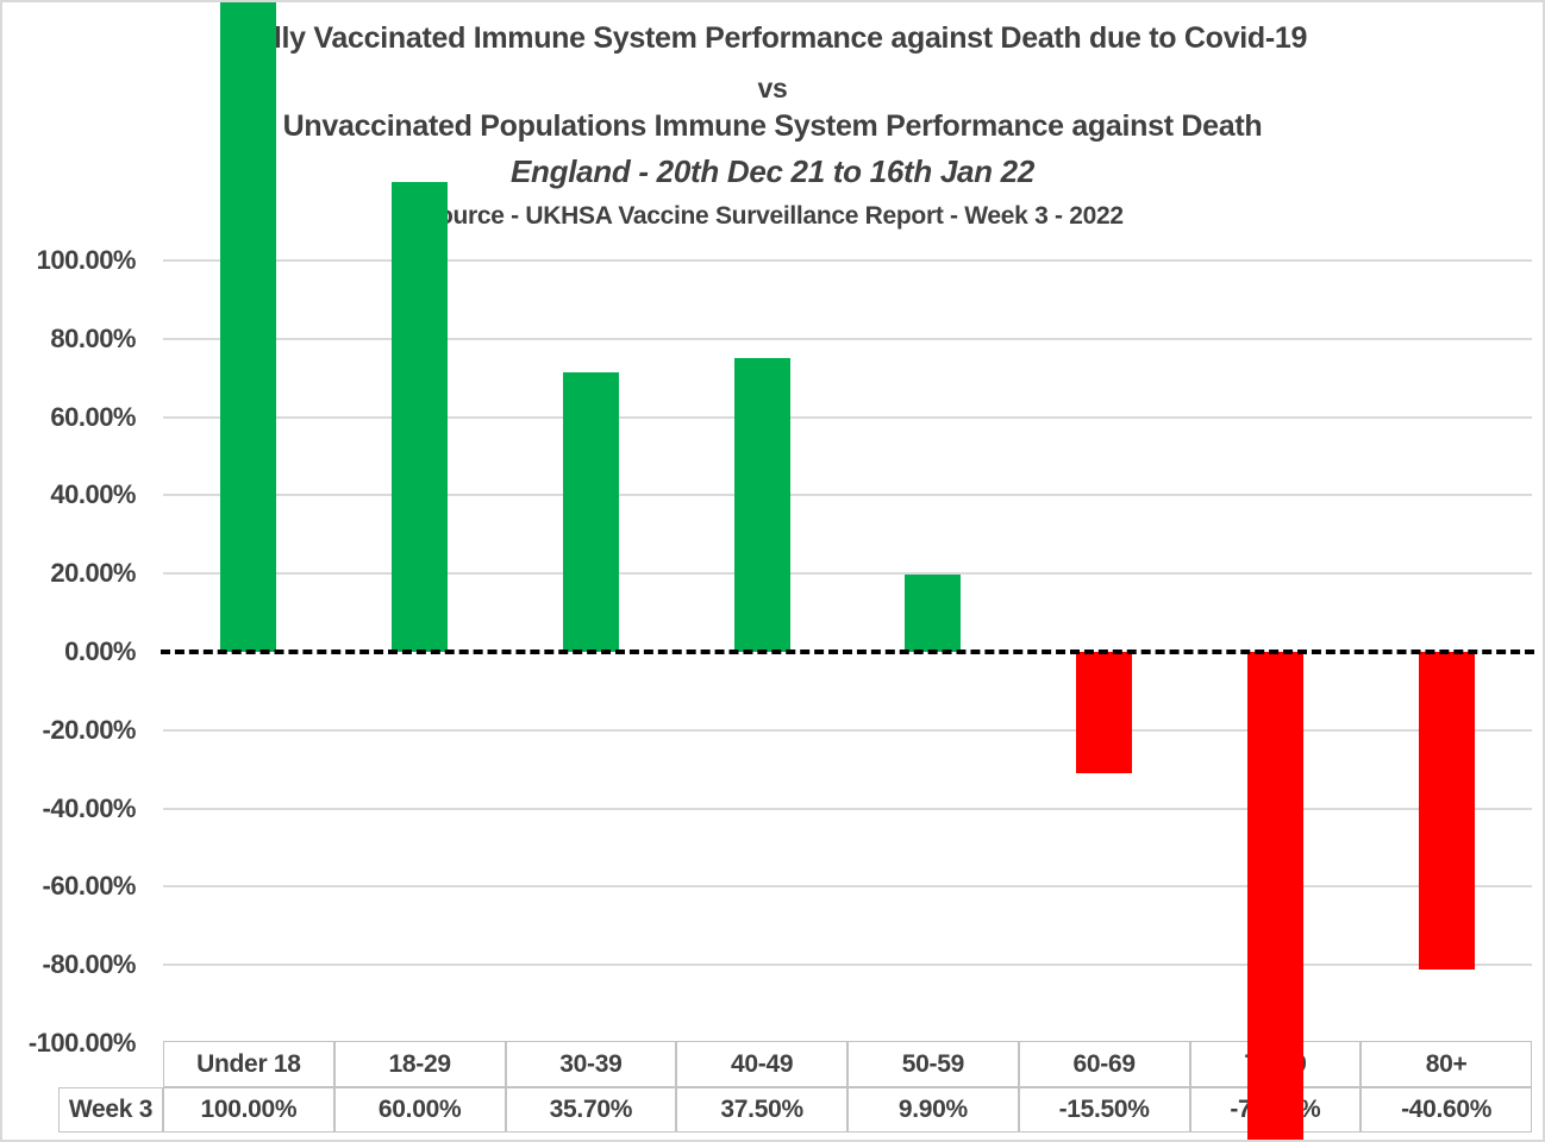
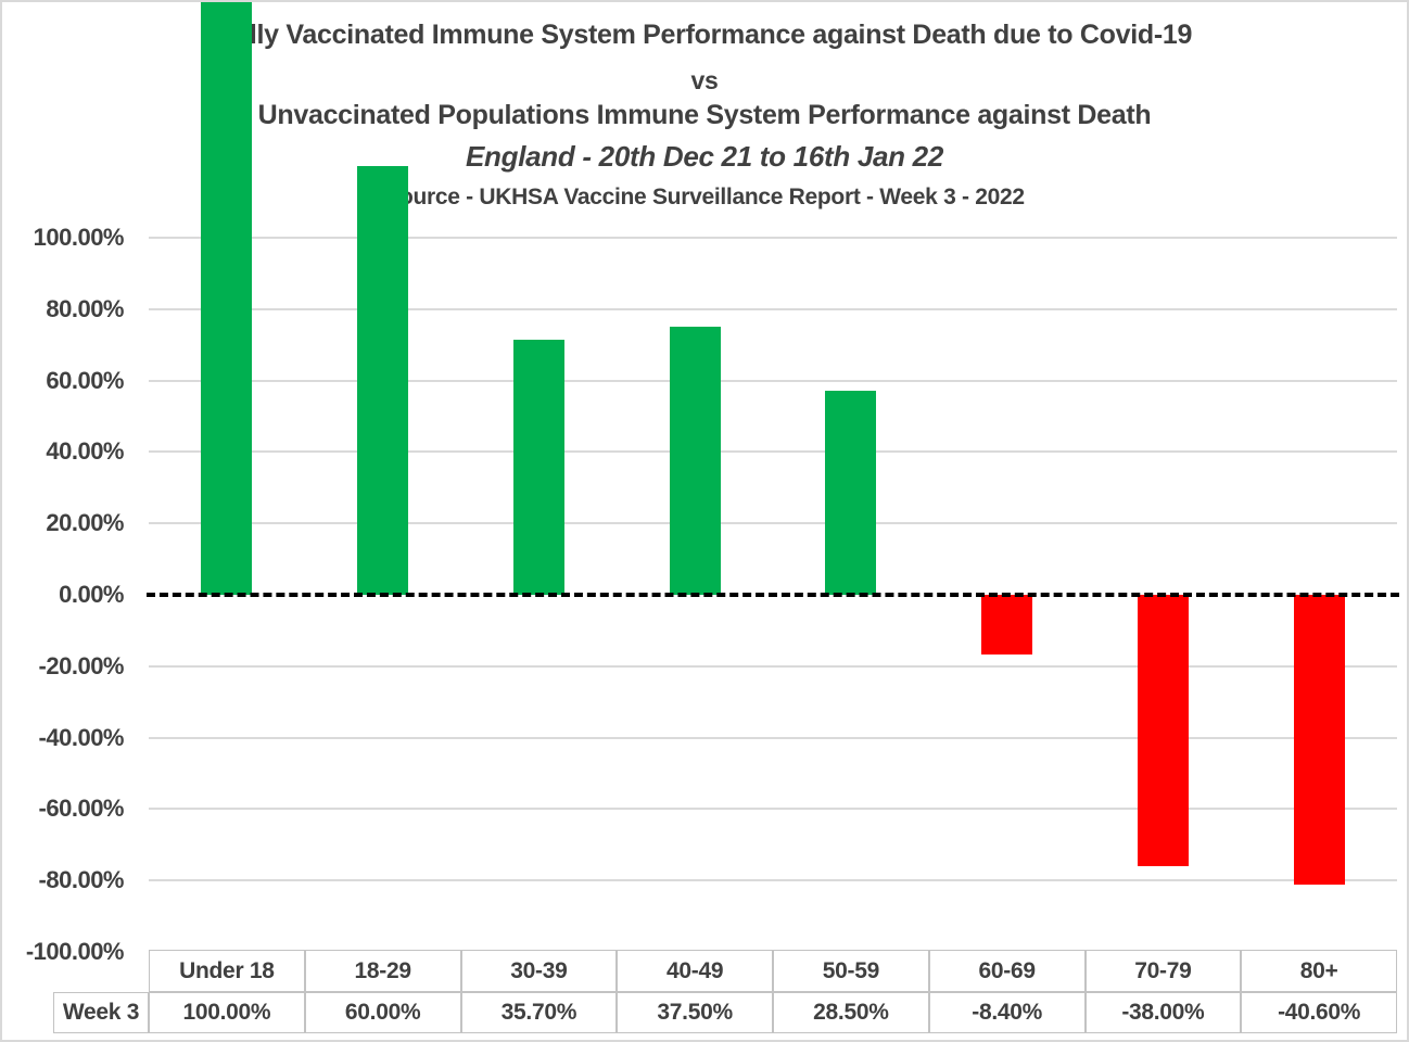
50-59: 9.90% -> 28.50%
60-69: -15.50% -> -8.40%
70-79: -77.00% -> -38.00%
